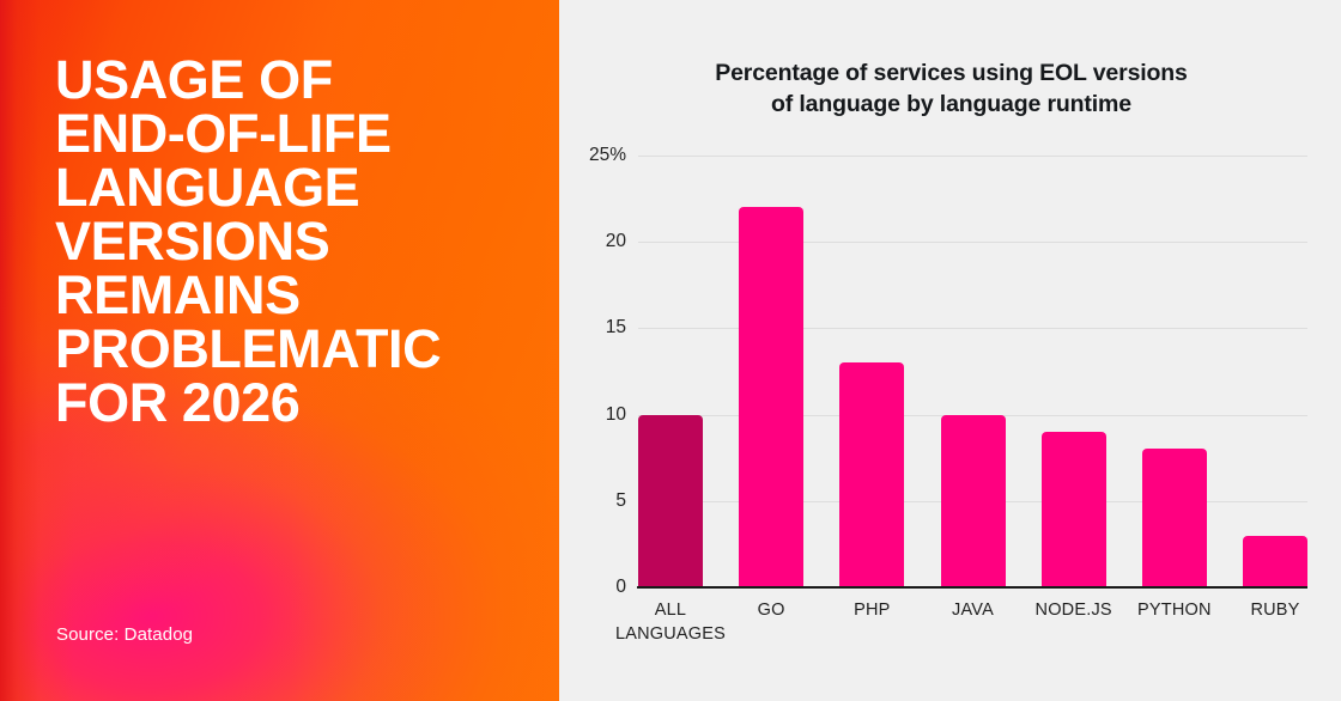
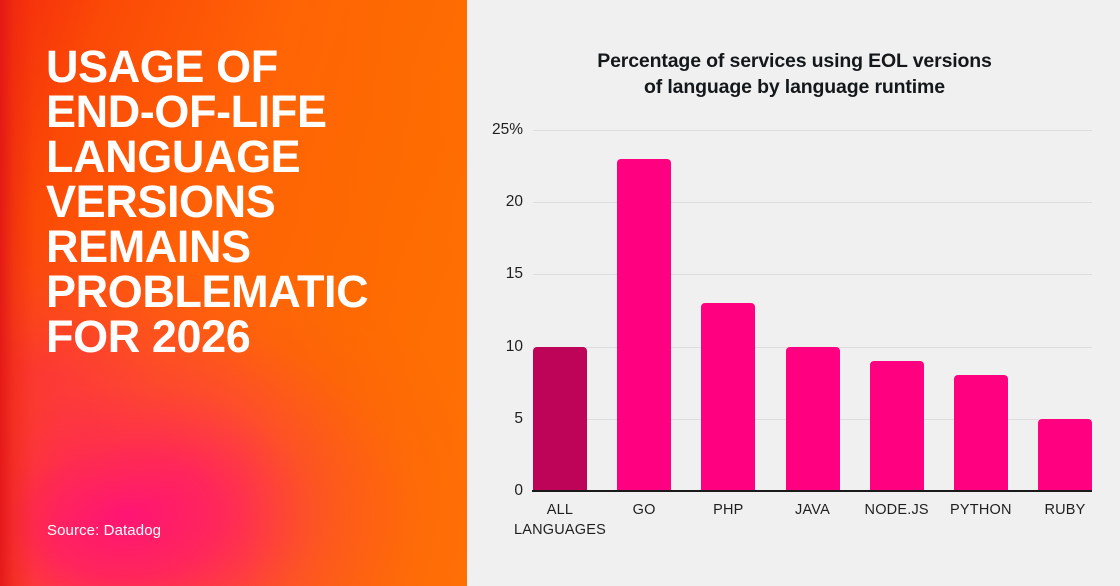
GO: 22% -> 23%
RUBY: 3% -> 5%
